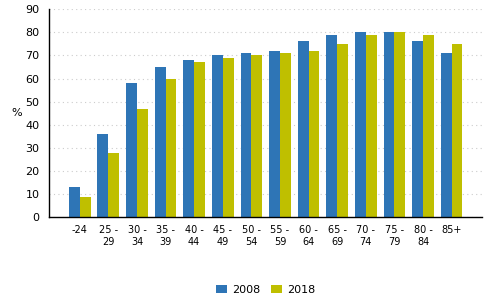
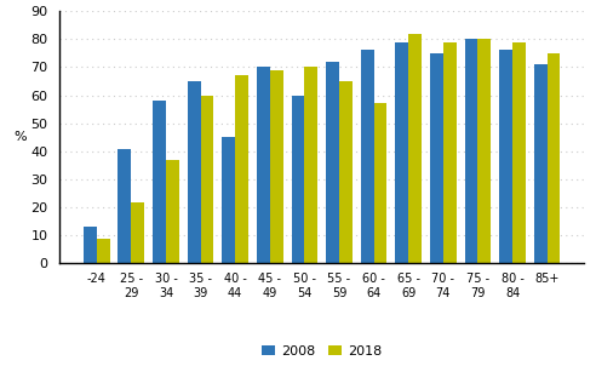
2008/25 - 29: 36 -> 41
2018/25 - 29: 28 -> 22
2018/30 - 34: 47 -> 37
2008/40 - 44: 68 -> 45
2008/50 - 54: 71 -> 60
2018/55 - 59: 71 -> 65
2018/60 - 64: 72 -> 57
2018/65 - 69: 75 -> 82
2008/70 - 74: 80 -> 75
